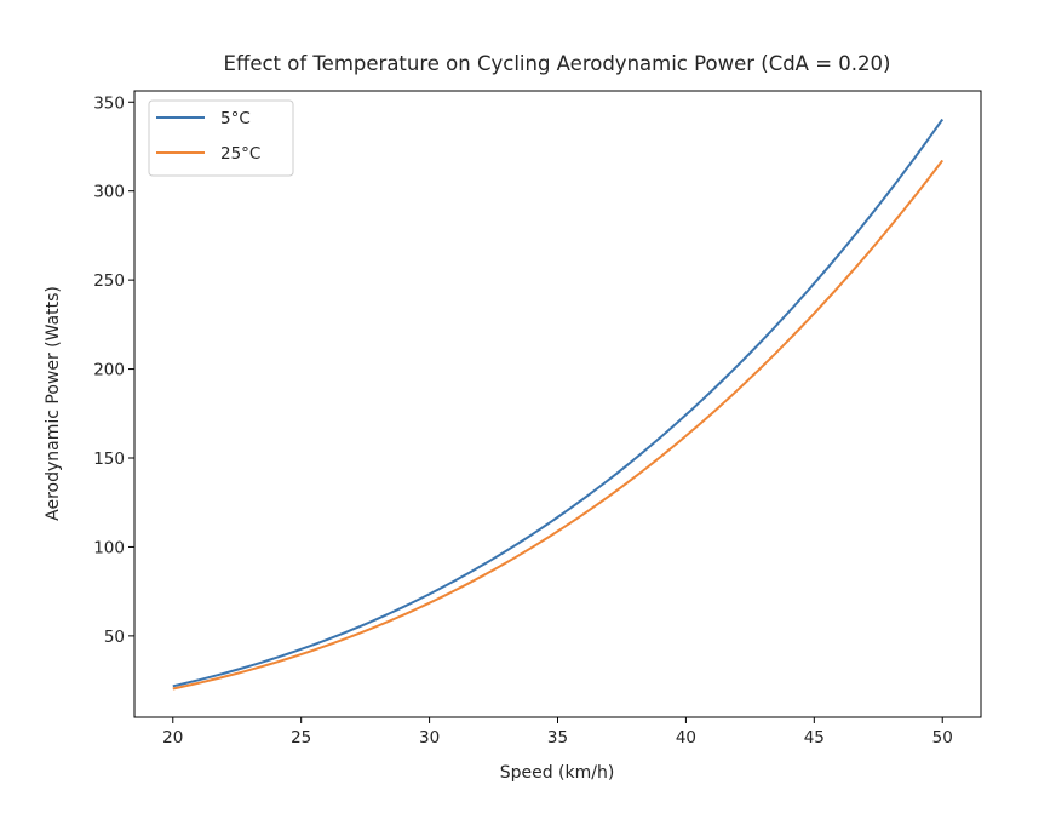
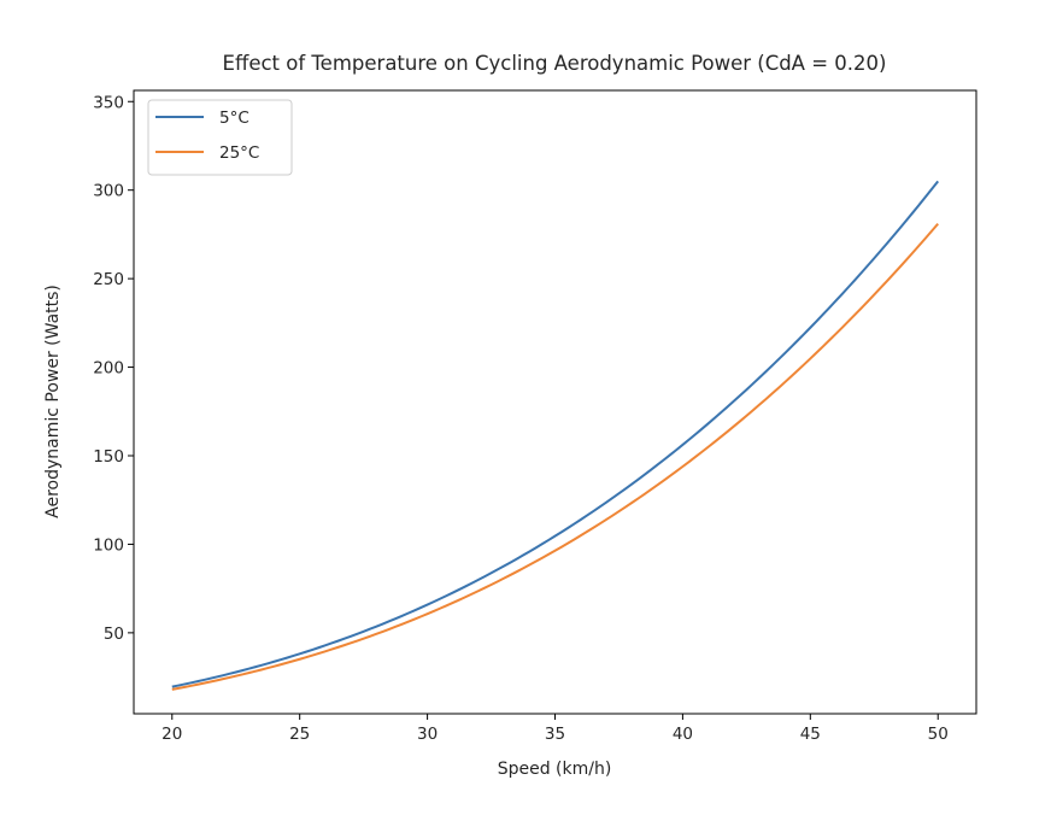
25°C/30: 68 -> 187
5°C/35: 117 -> 153
25°C/35: 109 -> 134
5°C/45: 248 -> 262
5°C/50: 340 -> 305
25°C/50: 317 -> 281
